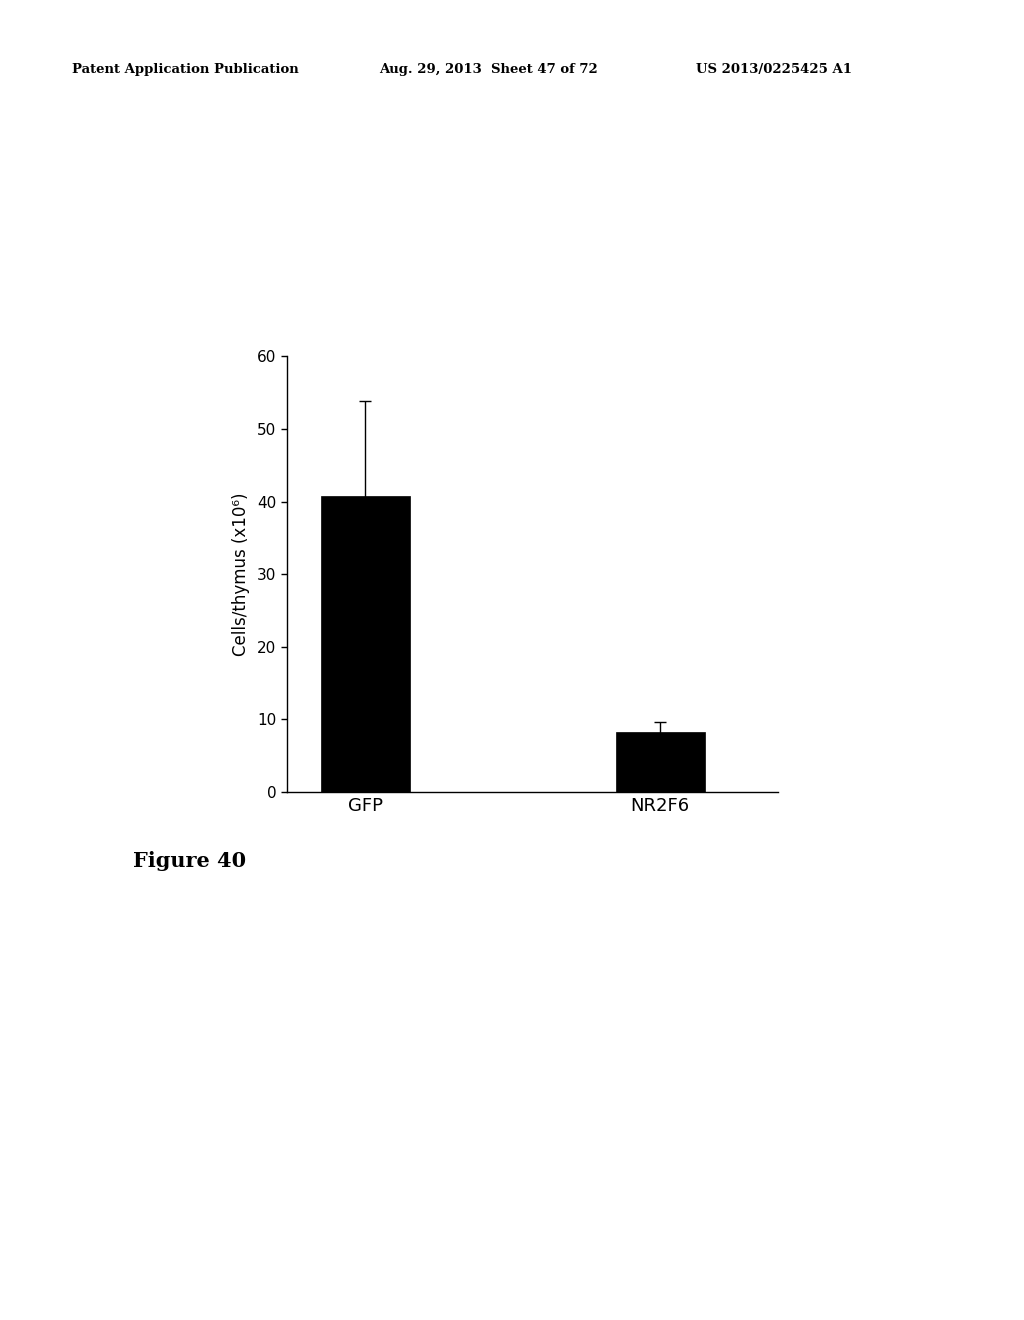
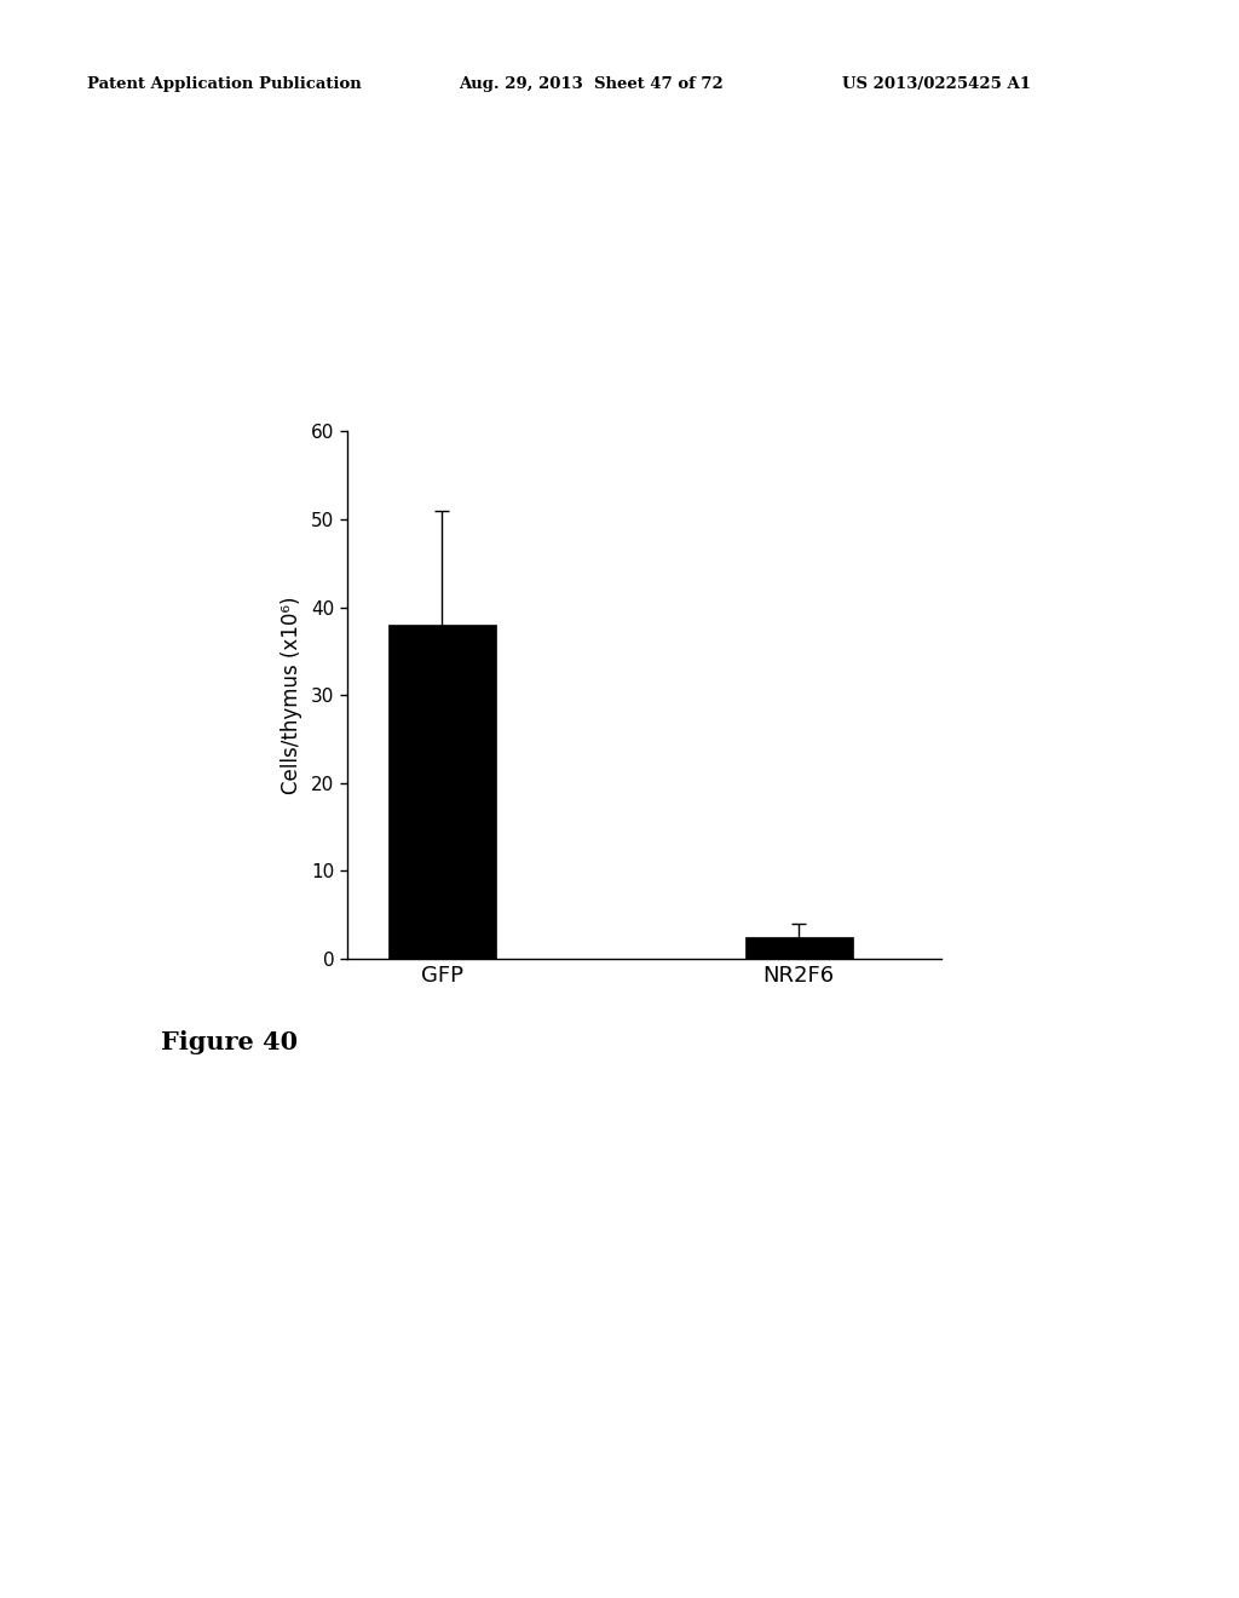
GFP: 40.8 -> 38.0
NR2F6: 8.2 -> 2.5
